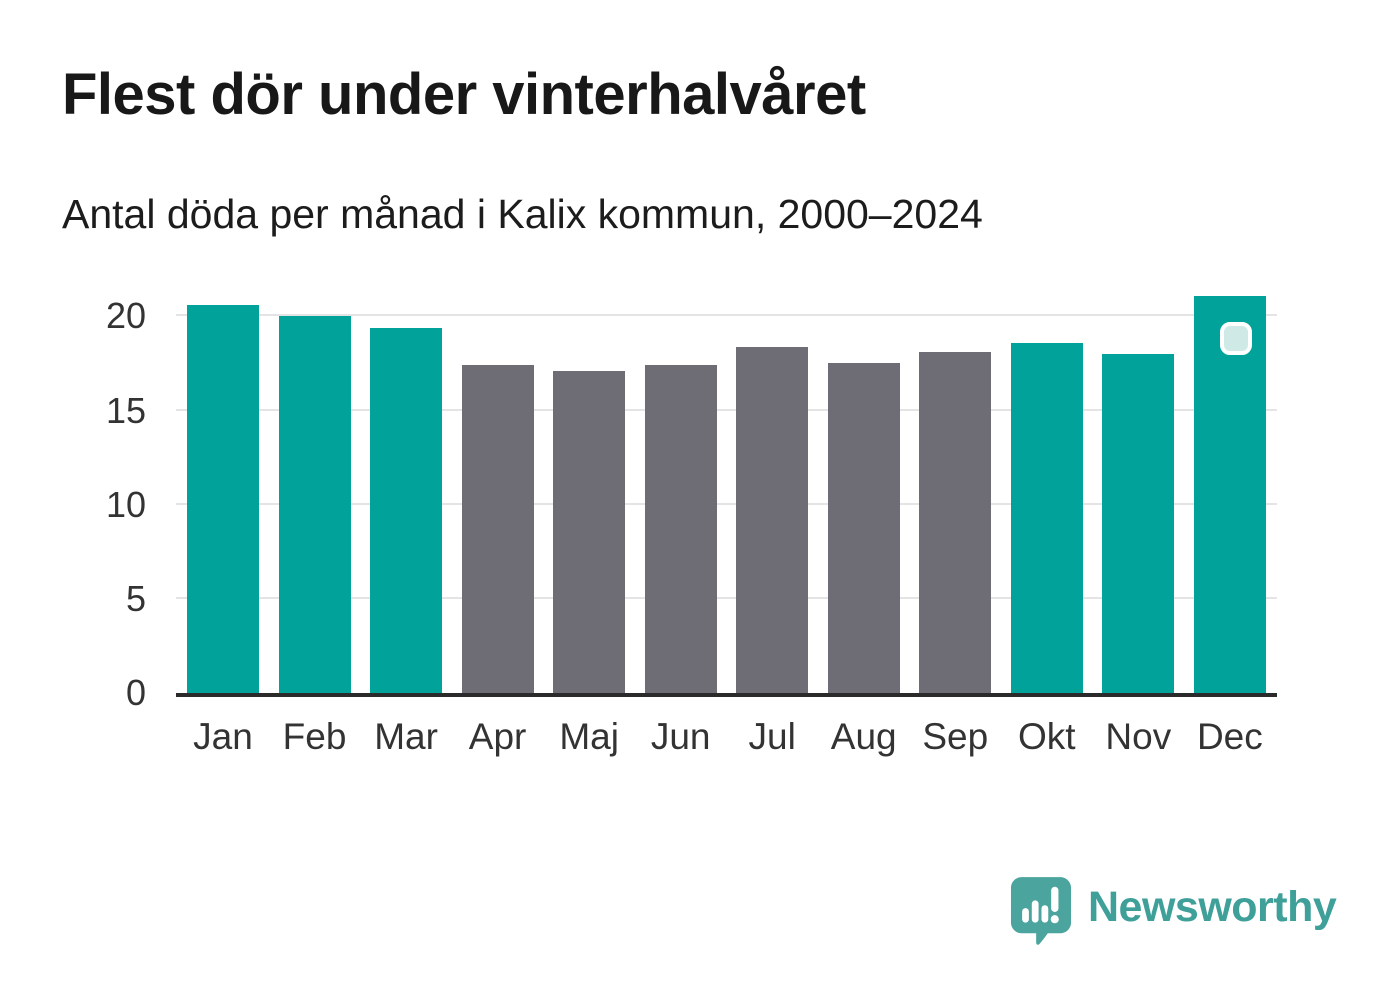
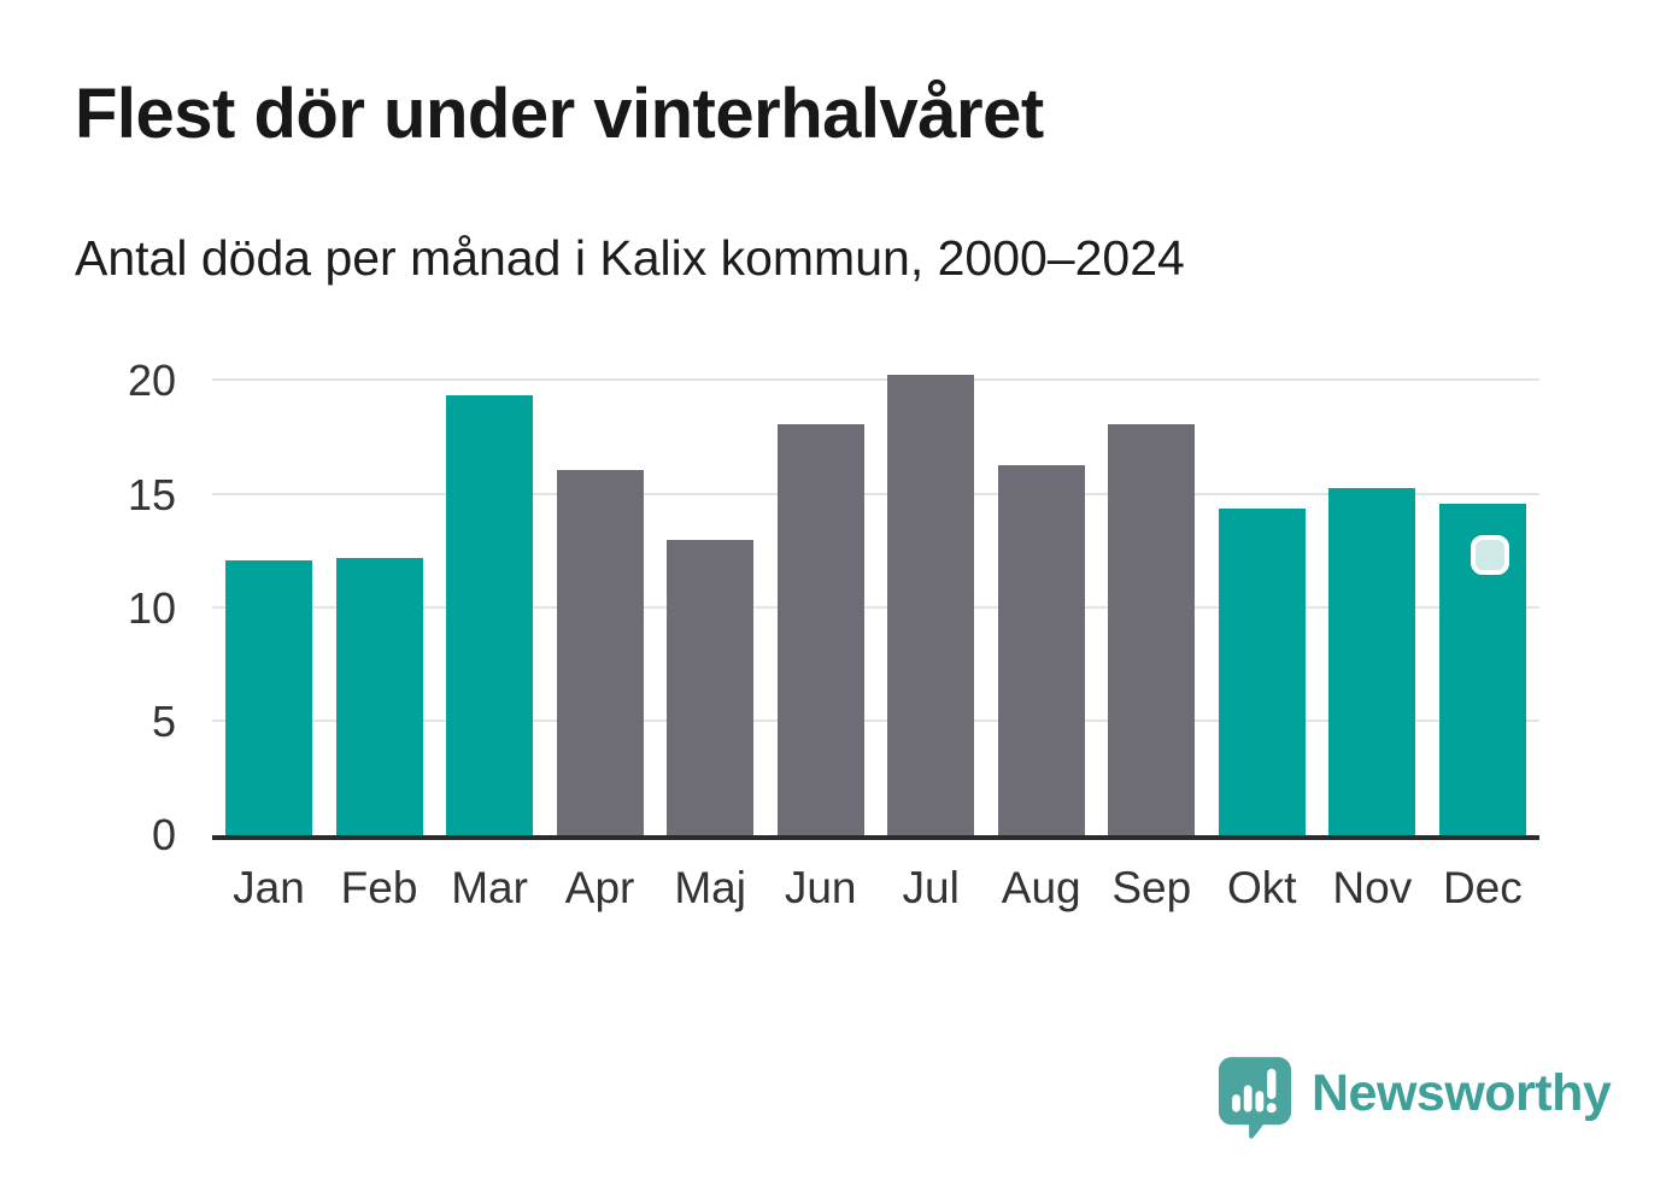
Jan: 20.6 -> 12.1
Feb: 20.0 -> 12.2
Apr: 17.4 -> 16.1
Maj: 17.1 -> 13.0
Jun: 17.4 -> 18.1
Jul: 18.4 -> 20.3
Aug: 17.5 -> 16.3
Okt: 18.6 -> 14.4
Nov: 18.0 -> 15.3
Dec: 21.1 -> 14.6
